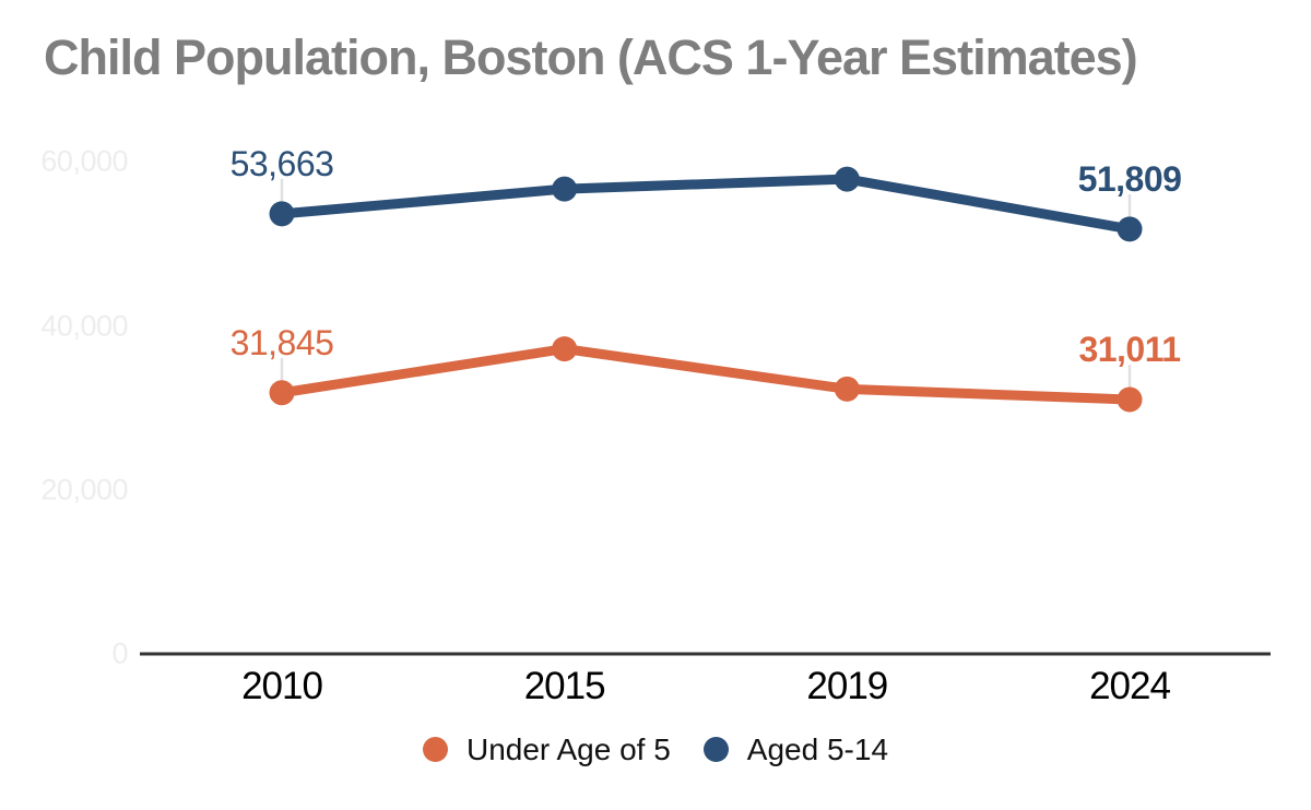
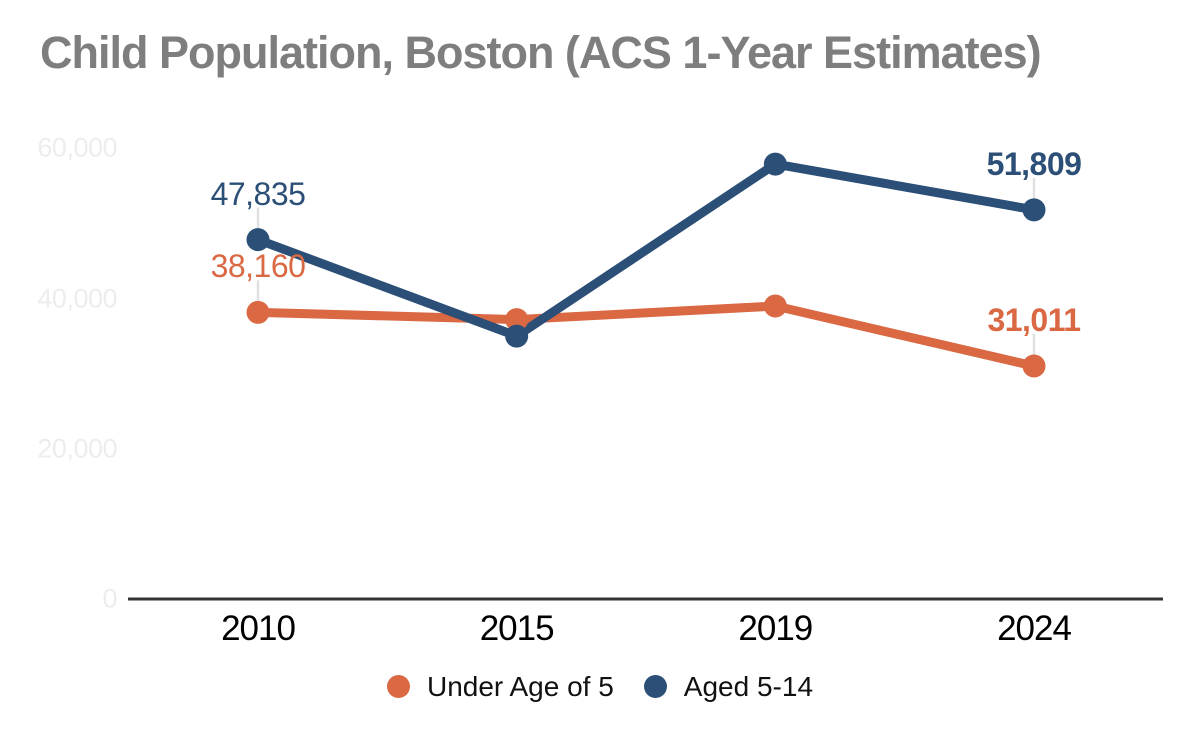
Under Age of 5/2010: 31,845 -> 38,160
Aged 5-14/2010: 53,663 -> 47,835
Aged 5-14/2015: 57000 -> 35000
Under Age of 5/2019: 32000 -> 39000
